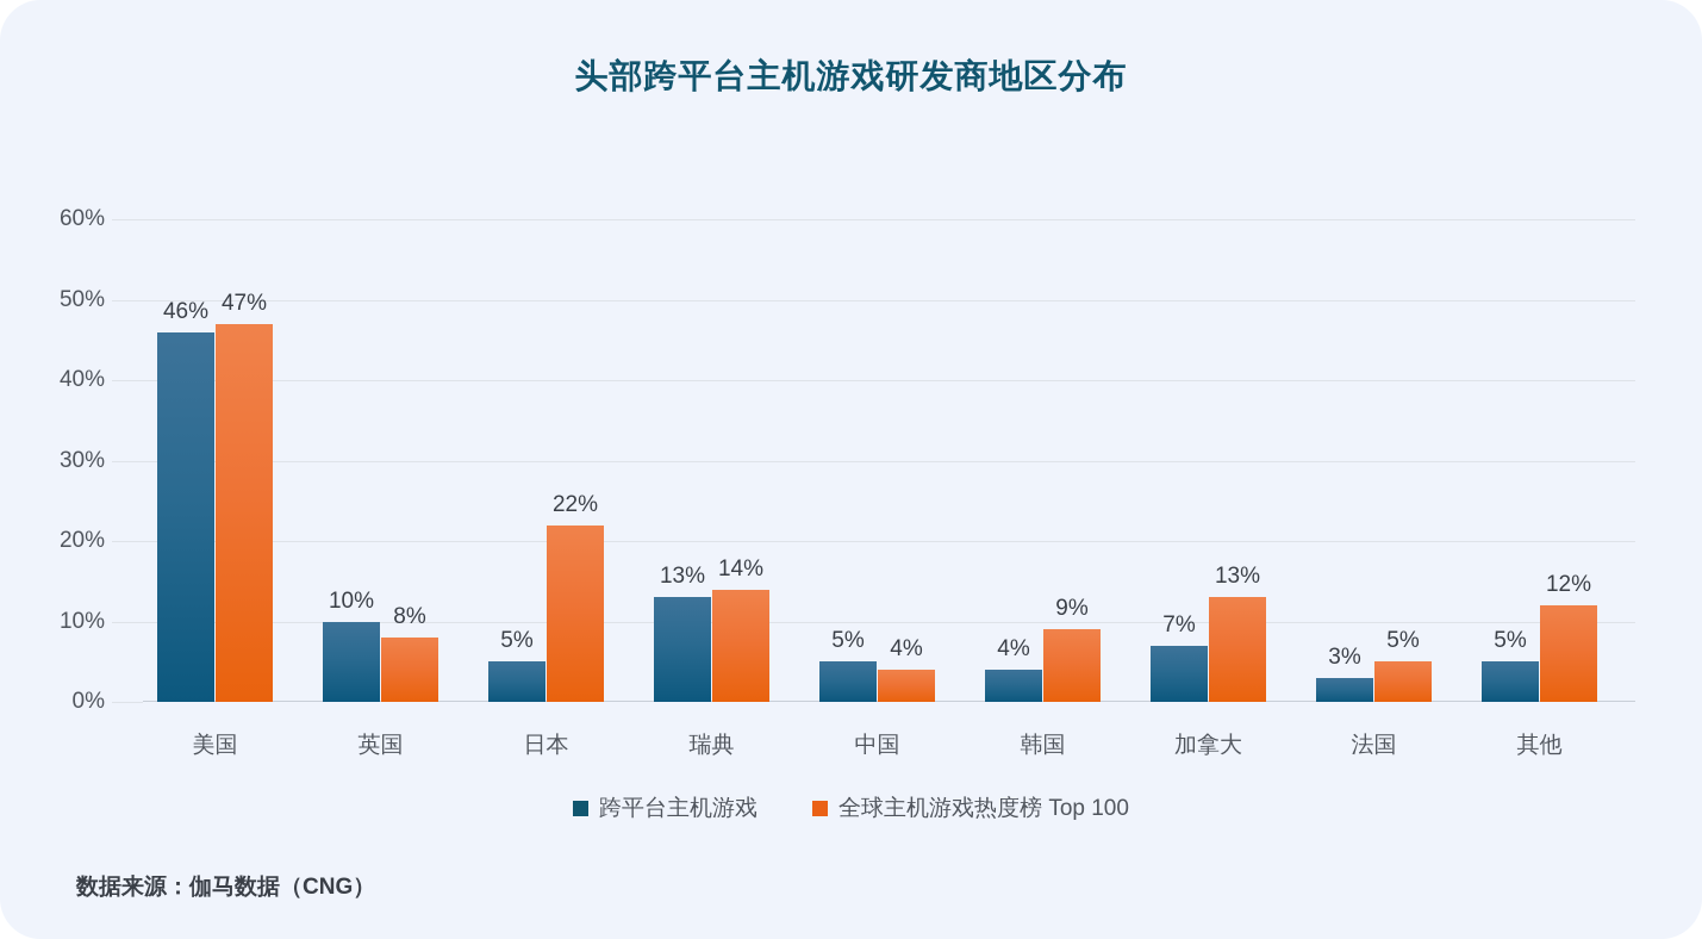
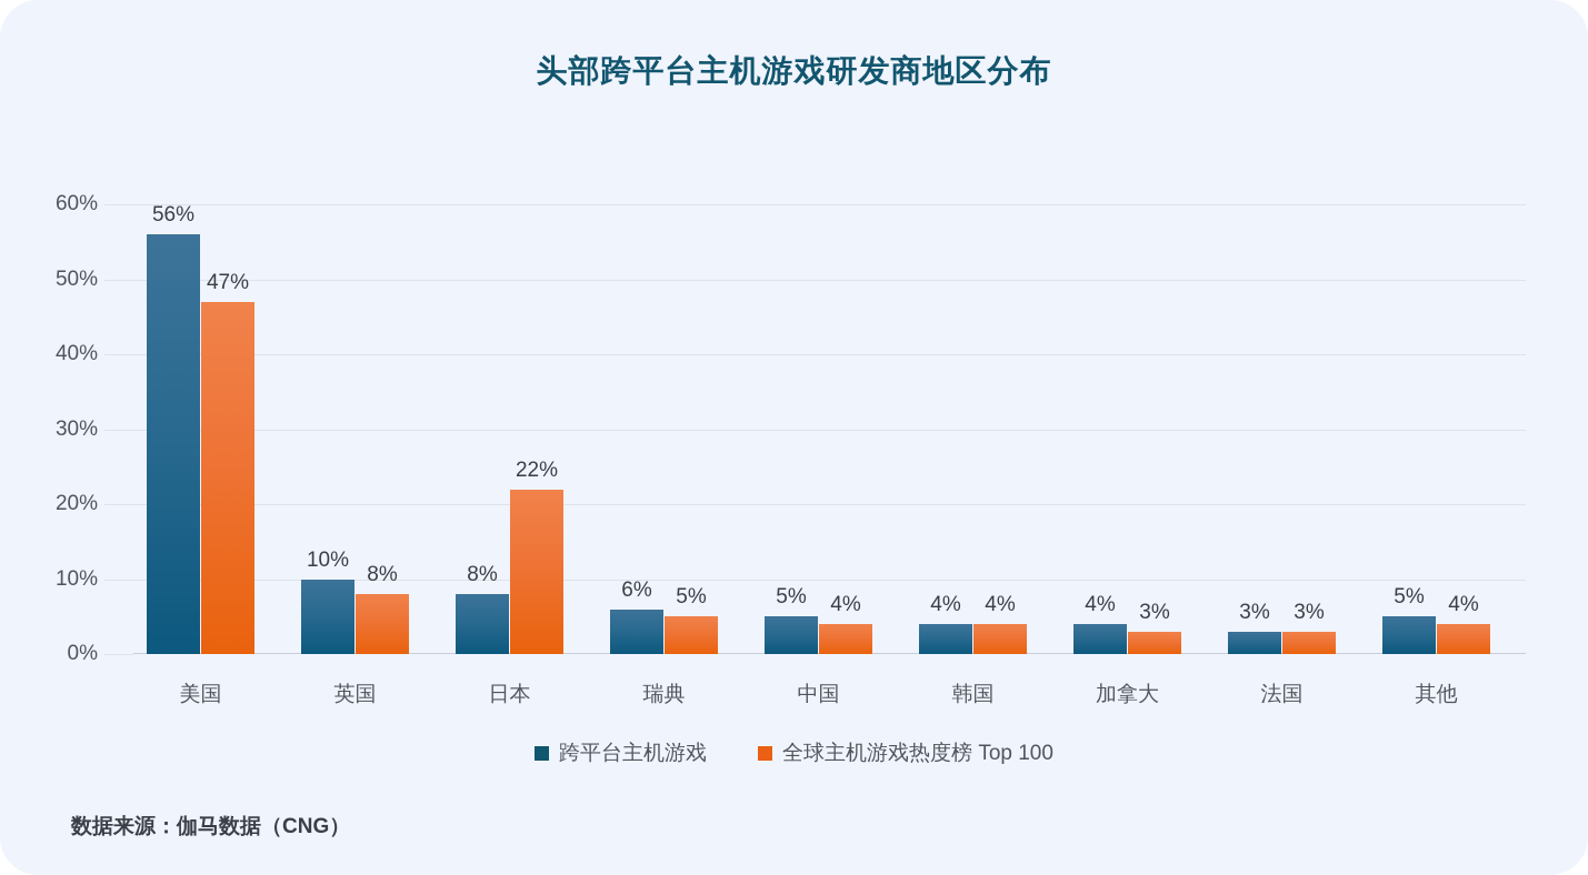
跨平台主机游戏/美国: 46% -> 56%
跨平台主机游戏/日本: 5% -> 8%
跨平台主机游戏/瑞典: 13% -> 6%
全球主机游戏热度榜 Top 100/瑞典: 14% -> 5%
全球主机游戏热度榜 Top 100/韩国: 9% -> 4%
跨平台主机游戏/加拿大: 7% -> 4%
全球主机游戏热度榜 Top 100/加拿大: 13% -> 3%
全球主机游戏热度榜 Top 100/法国: 5% -> 3%
全球主机游戏热度榜 Top 100/其他: 12% -> 4%
